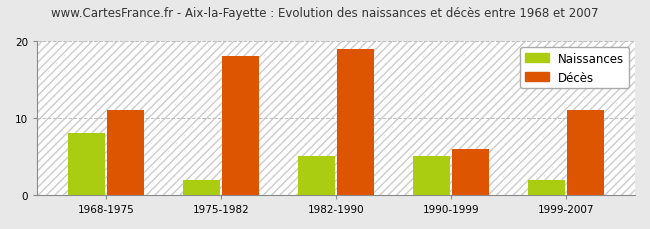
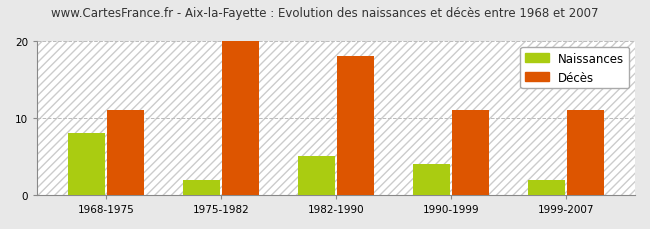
Décès/1975-1982: 18 -> 20
Décès/1982-1990: 19 -> 18
Naissances/1990-1999: 5 -> 4
Décès/1990-1999: 6 -> 11
